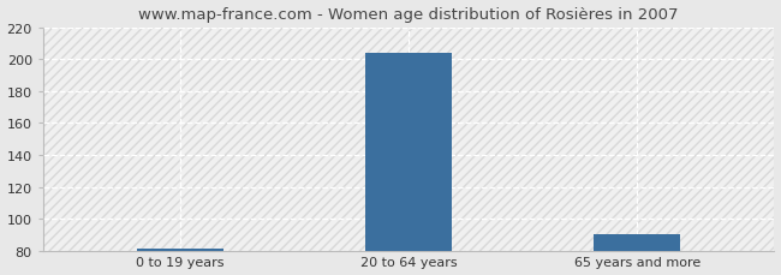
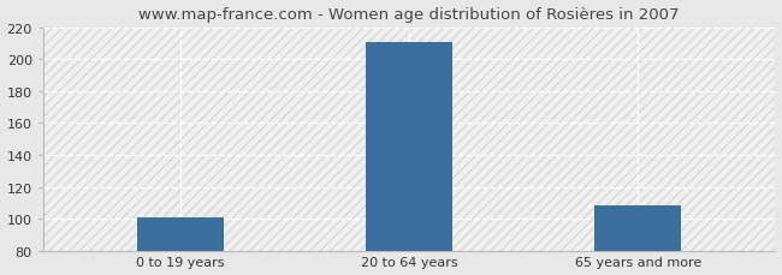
0 to 19 years: 81 -> 101
20 to 64 years: 204 -> 211
65 years and more: 90 -> 108
